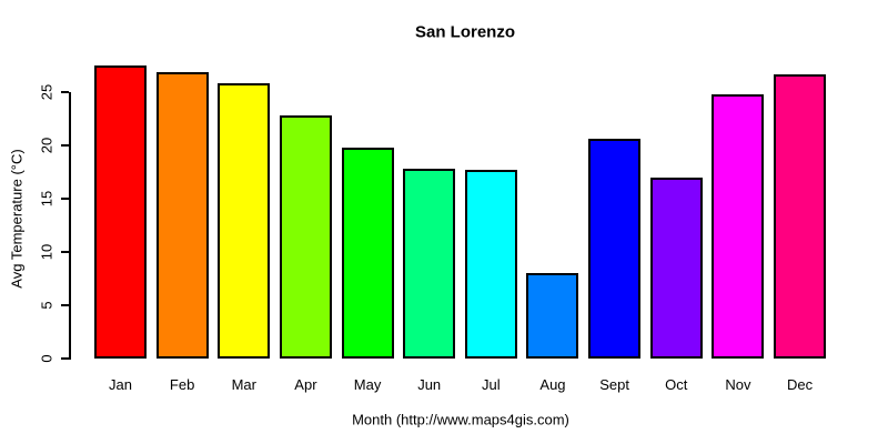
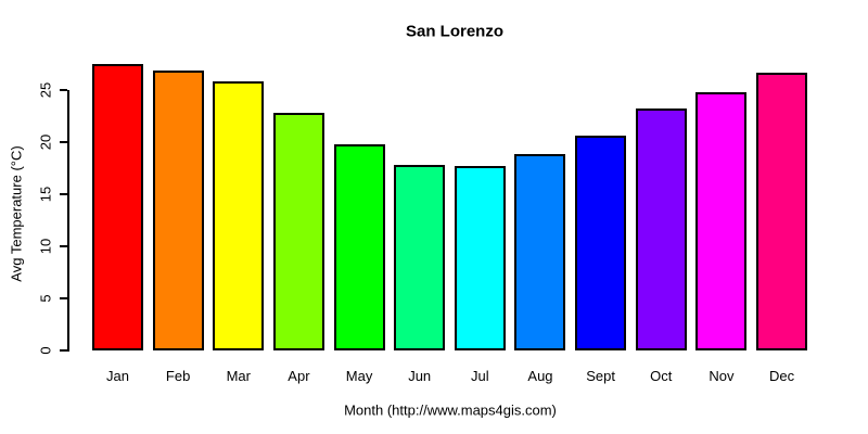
Aug: 8 -> 19
Oct: 17 -> 23
